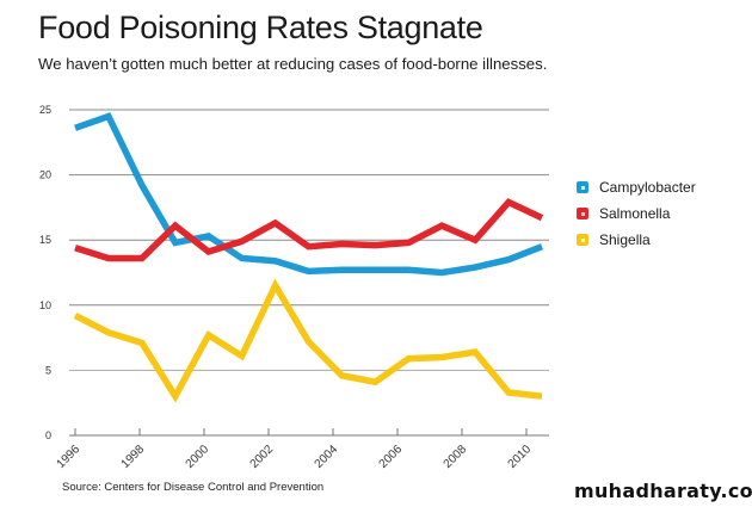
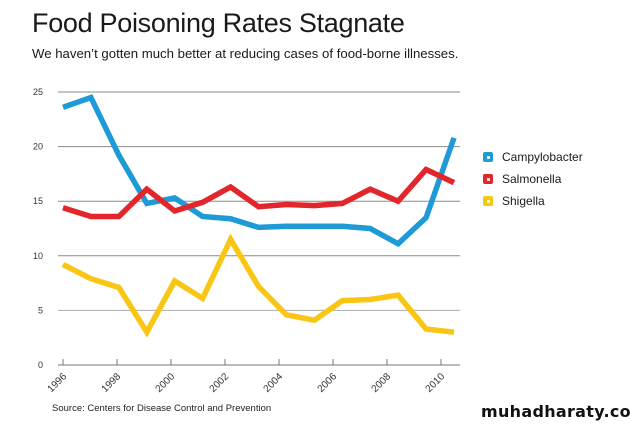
Campylobacter/2008: 12.9 -> 11.1
Campylobacter/2010: 14.5 -> 20.8
